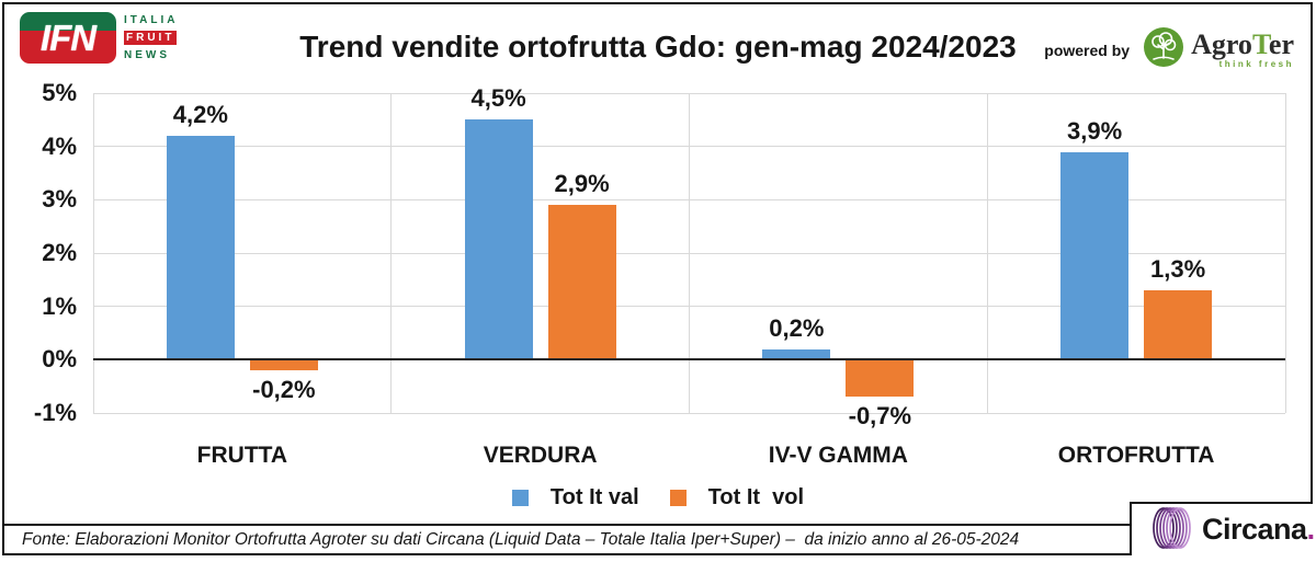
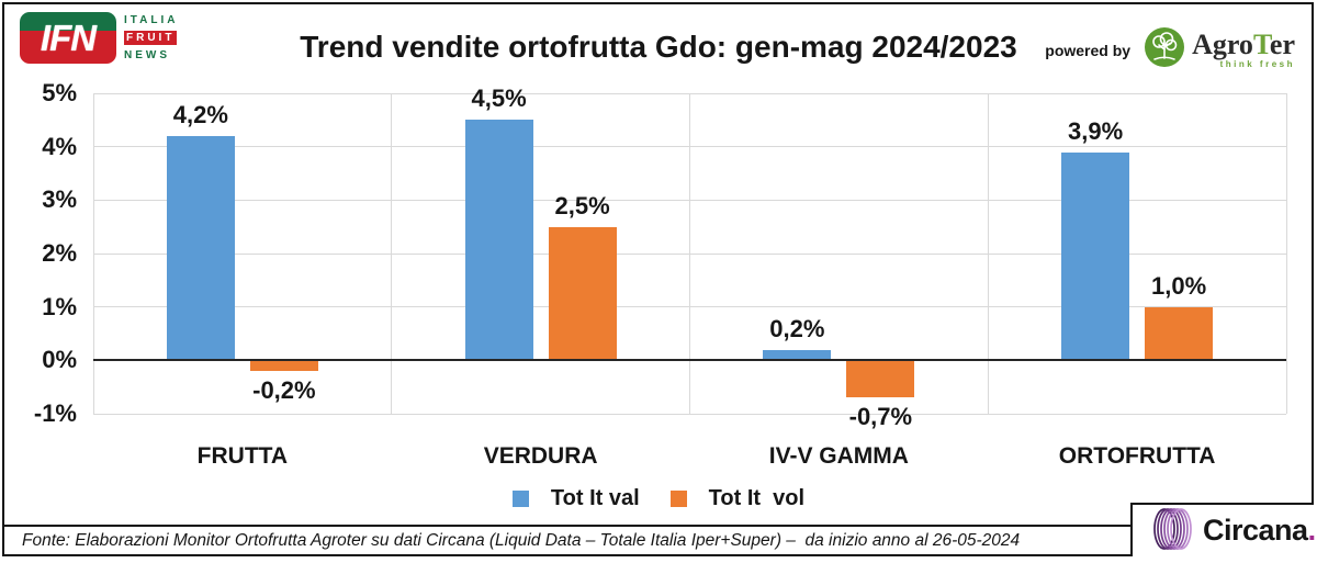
Tot It vol/VERDURA: 2,9% -> 2,5%
Tot It vol/ORTOFRUTTA: 1,3% -> 1,0%
